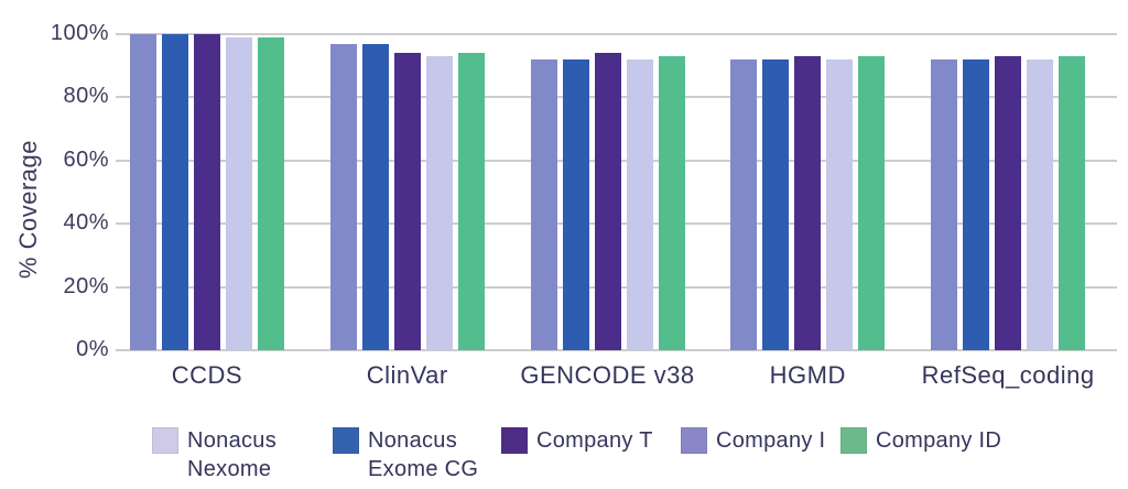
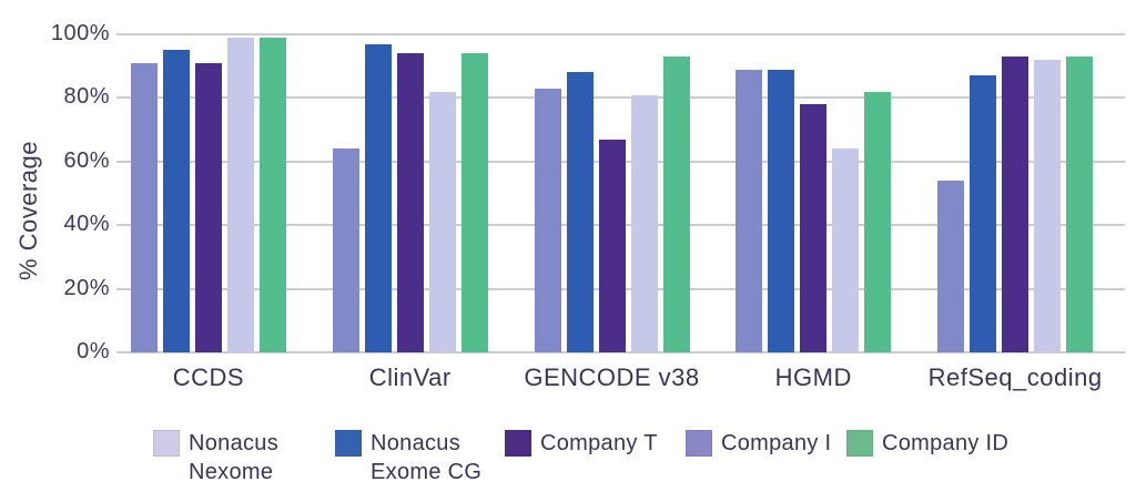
Nonacus Nexome/CCDS: 100% -> 91%
Nonacus Exome CG/CCDS: 100% -> 95%
Company T/CCDS: 100% -> 91%
Nonacus Nexome/ClinVar: 97% -> 64%
Company I/ClinVar: 93% -> 82%
Nonacus Nexome/GENCODE v38: 92% -> 83%
Nonacus Exome CG/GENCODE v38: 92% -> 88%
Company T/GENCODE v38: 94% -> 67%
Company I/GENCODE v38: 92% -> 81%
Nonacus Nexome/HGMD: 92% -> 89%
Nonacus Exome CG/HGMD: 92% -> 89%
Company T/HGMD: 93% -> 78%
Company I/HGMD: 92% -> 64%
Company ID/HGMD: 93% -> 82%
Nonacus Nexome/RefSeq_coding: 92% -> 54%
Nonacus Exome CG/RefSeq_coding: 92% -> 87%
